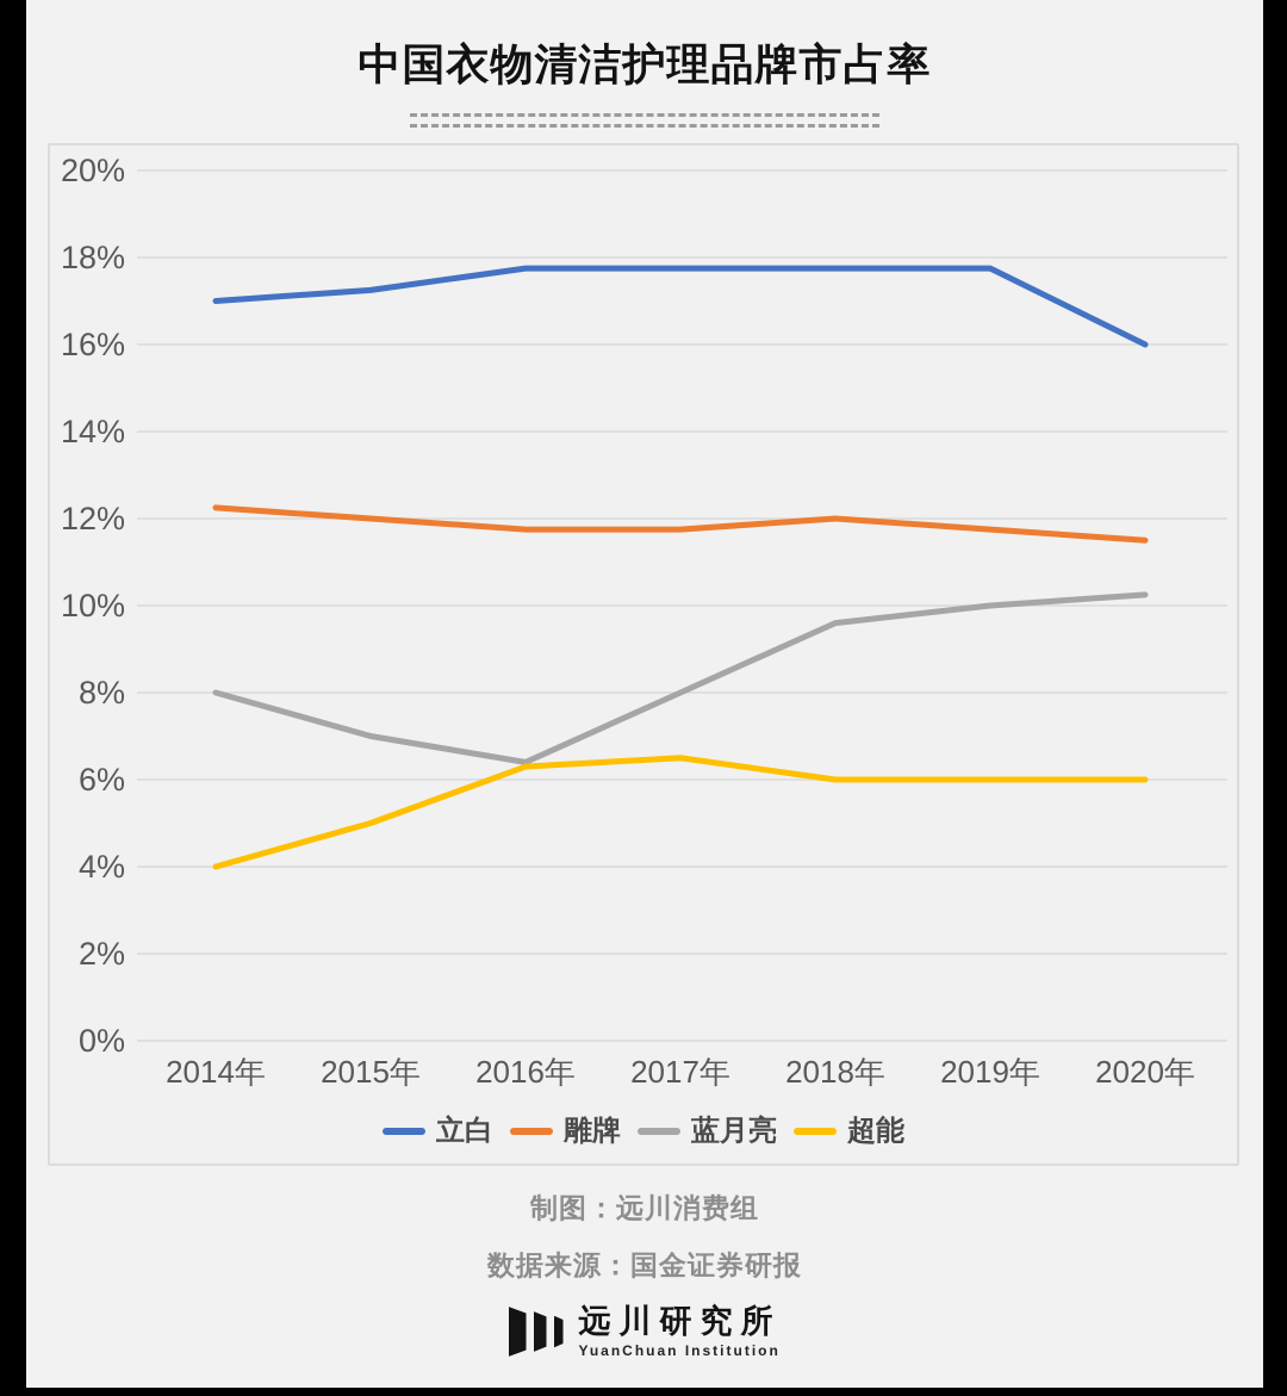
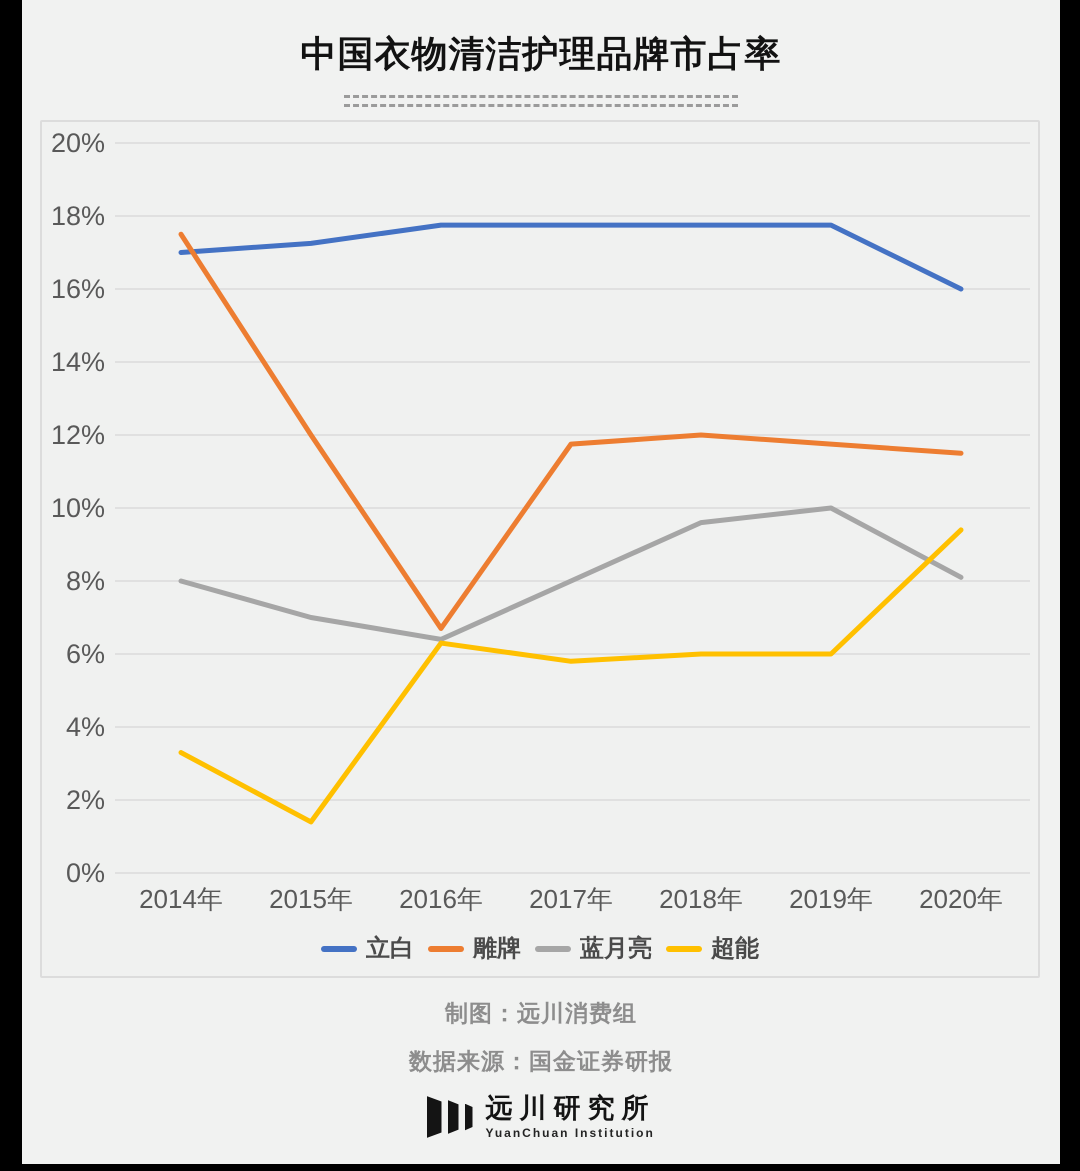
雕牌/2014年: 12.2% -> 17.5%
超能/2014年: 4.0% -> 3.3%
超能/2015年: 5.0% -> 1.4%
雕牌/2016年: 11.8% -> 6.7%
超能/2017年: 6.5% -> 5.8%
蓝月亮/2020年: 10.2% -> 8.1%
超能/2020年: 6.0% -> 9.4%
